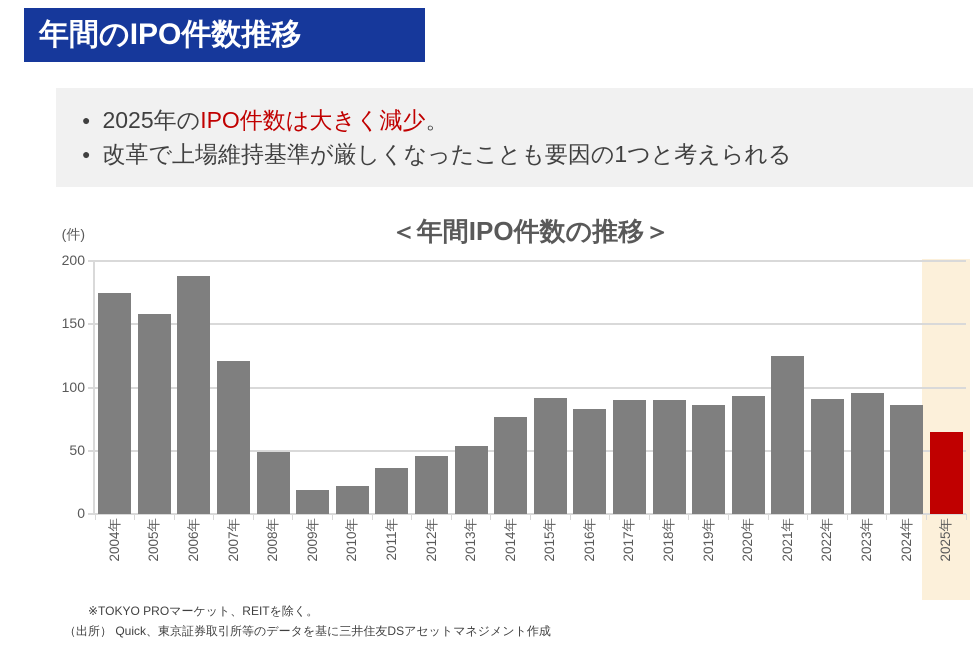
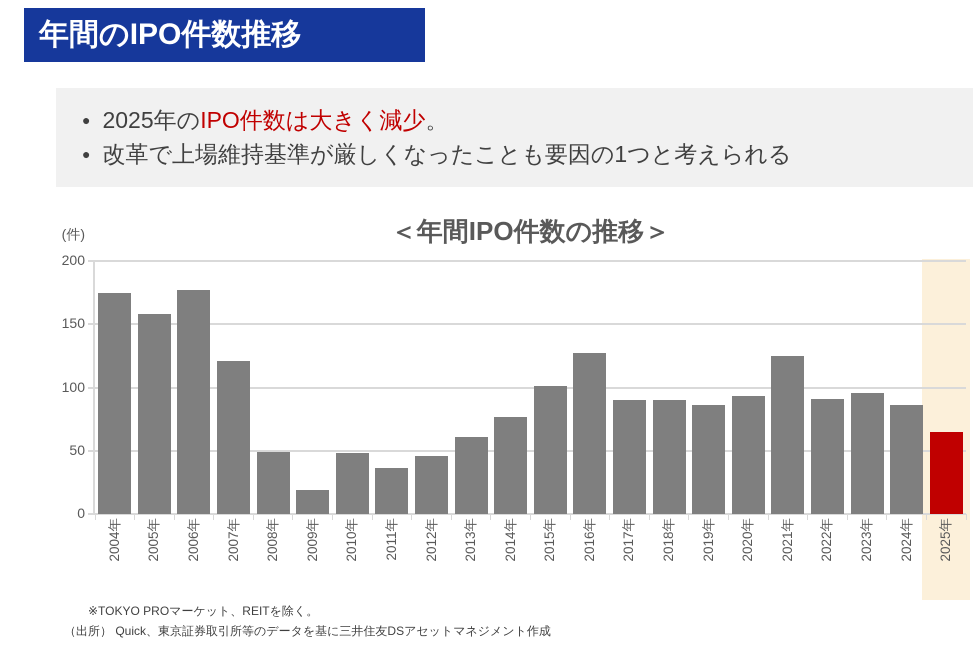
2006年: 188 -> 177
2010年: 22 -> 48
2013年: 54 -> 61
2015年: 92 -> 101
2016年: 83 -> 127
